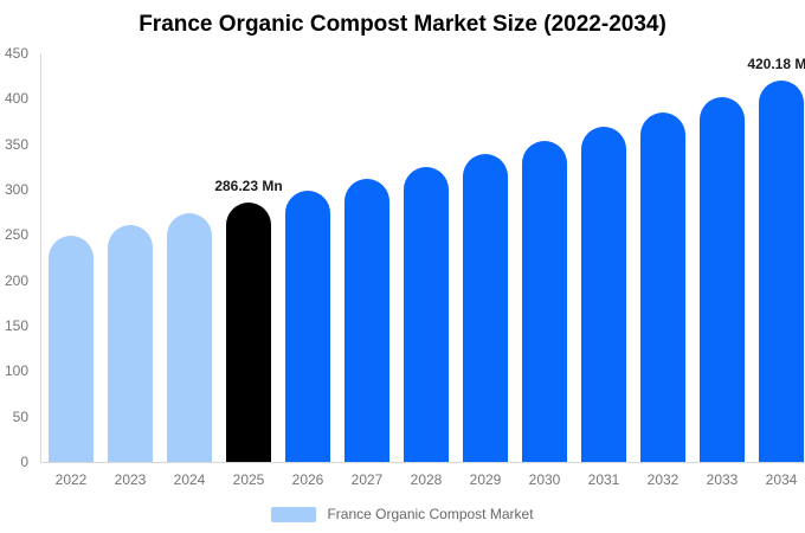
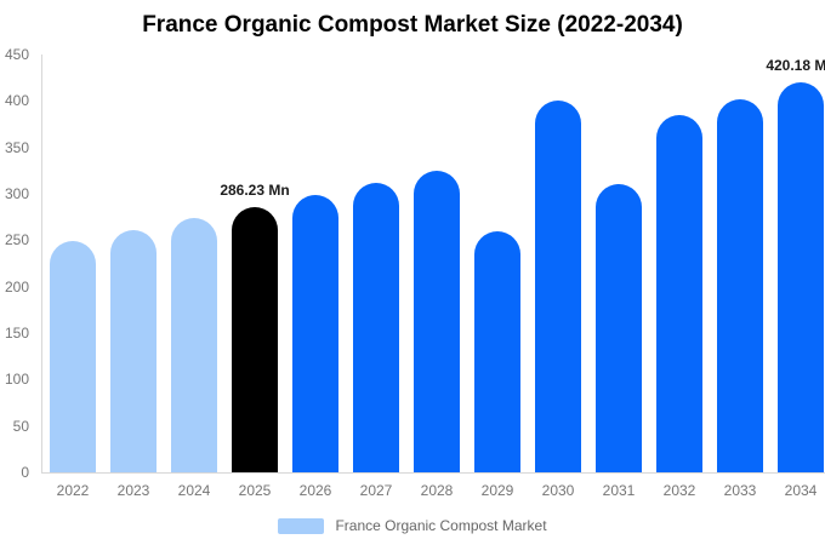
2029: 340 -> 260
2030: 350 -> 400
2031: 370 -> 310
